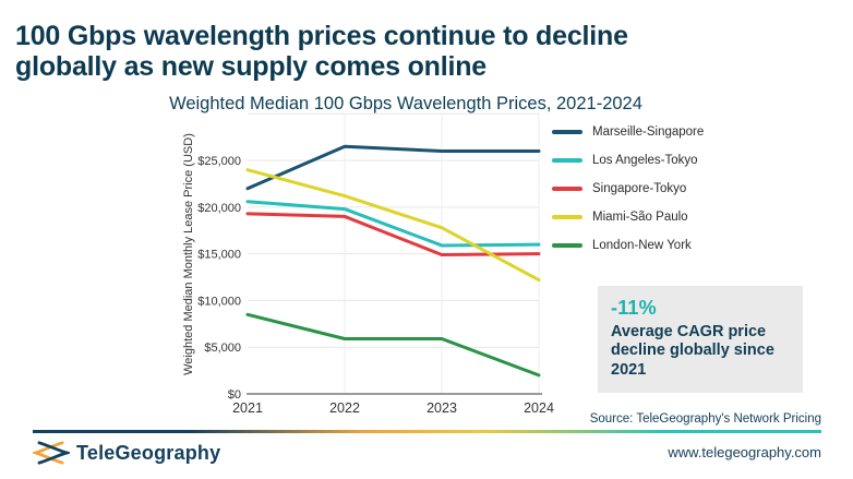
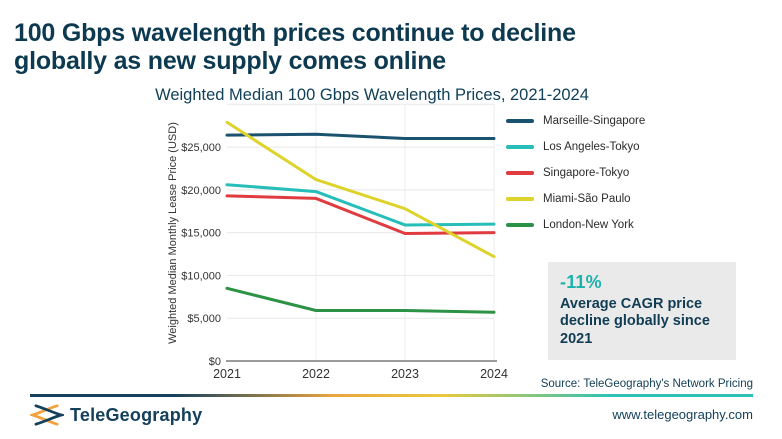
Marseille-Singapore/2021: $22000 -> $26000
Miami-São Paulo/2021: $24000 -> $28000
London-New York/2024: $2000 -> $6000
